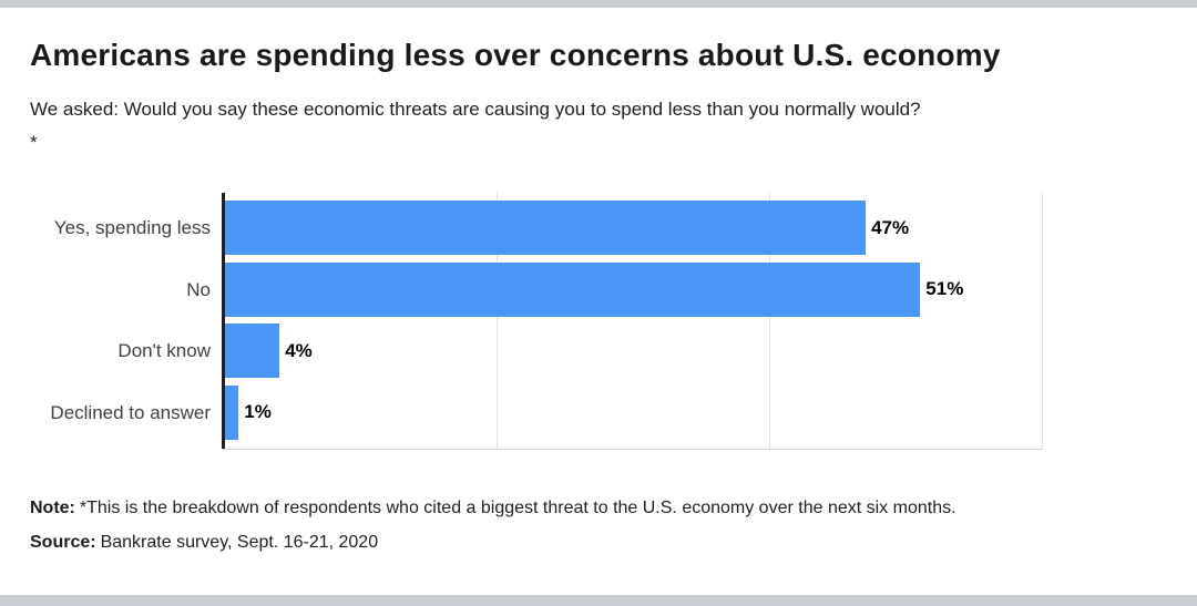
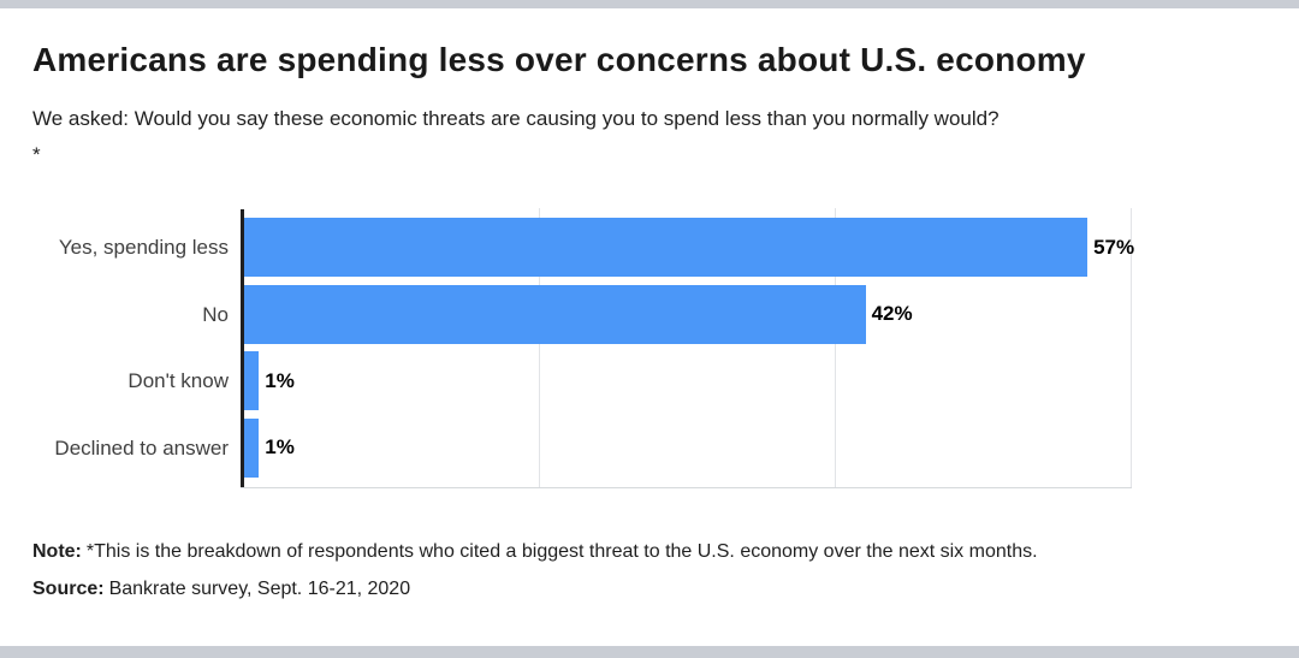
Yes, spending less: 47% -> 57%
No: 51% -> 42%
Don't know: 4% -> 1%
